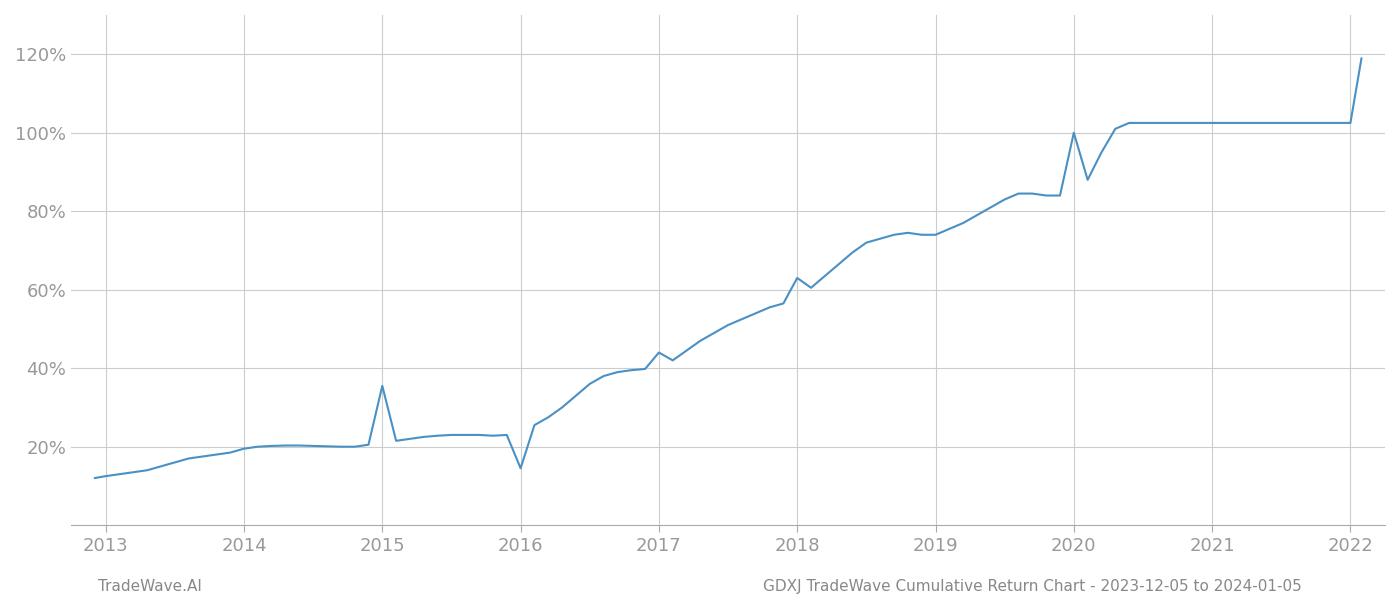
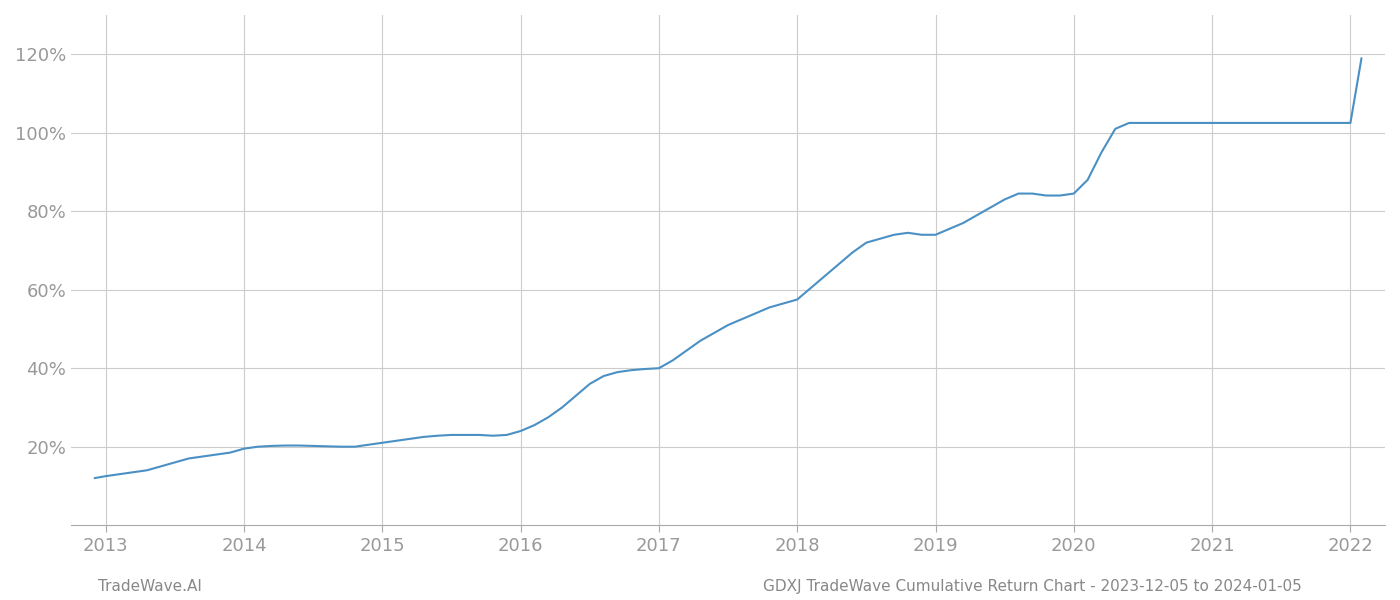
2015: 35.5% -> 21.0%
2016: 14.5% -> 24.0%
2017: 44.0% -> 40.0%
2018: 63.0% -> 57.5%
2020: 100.0% -> 84.5%
